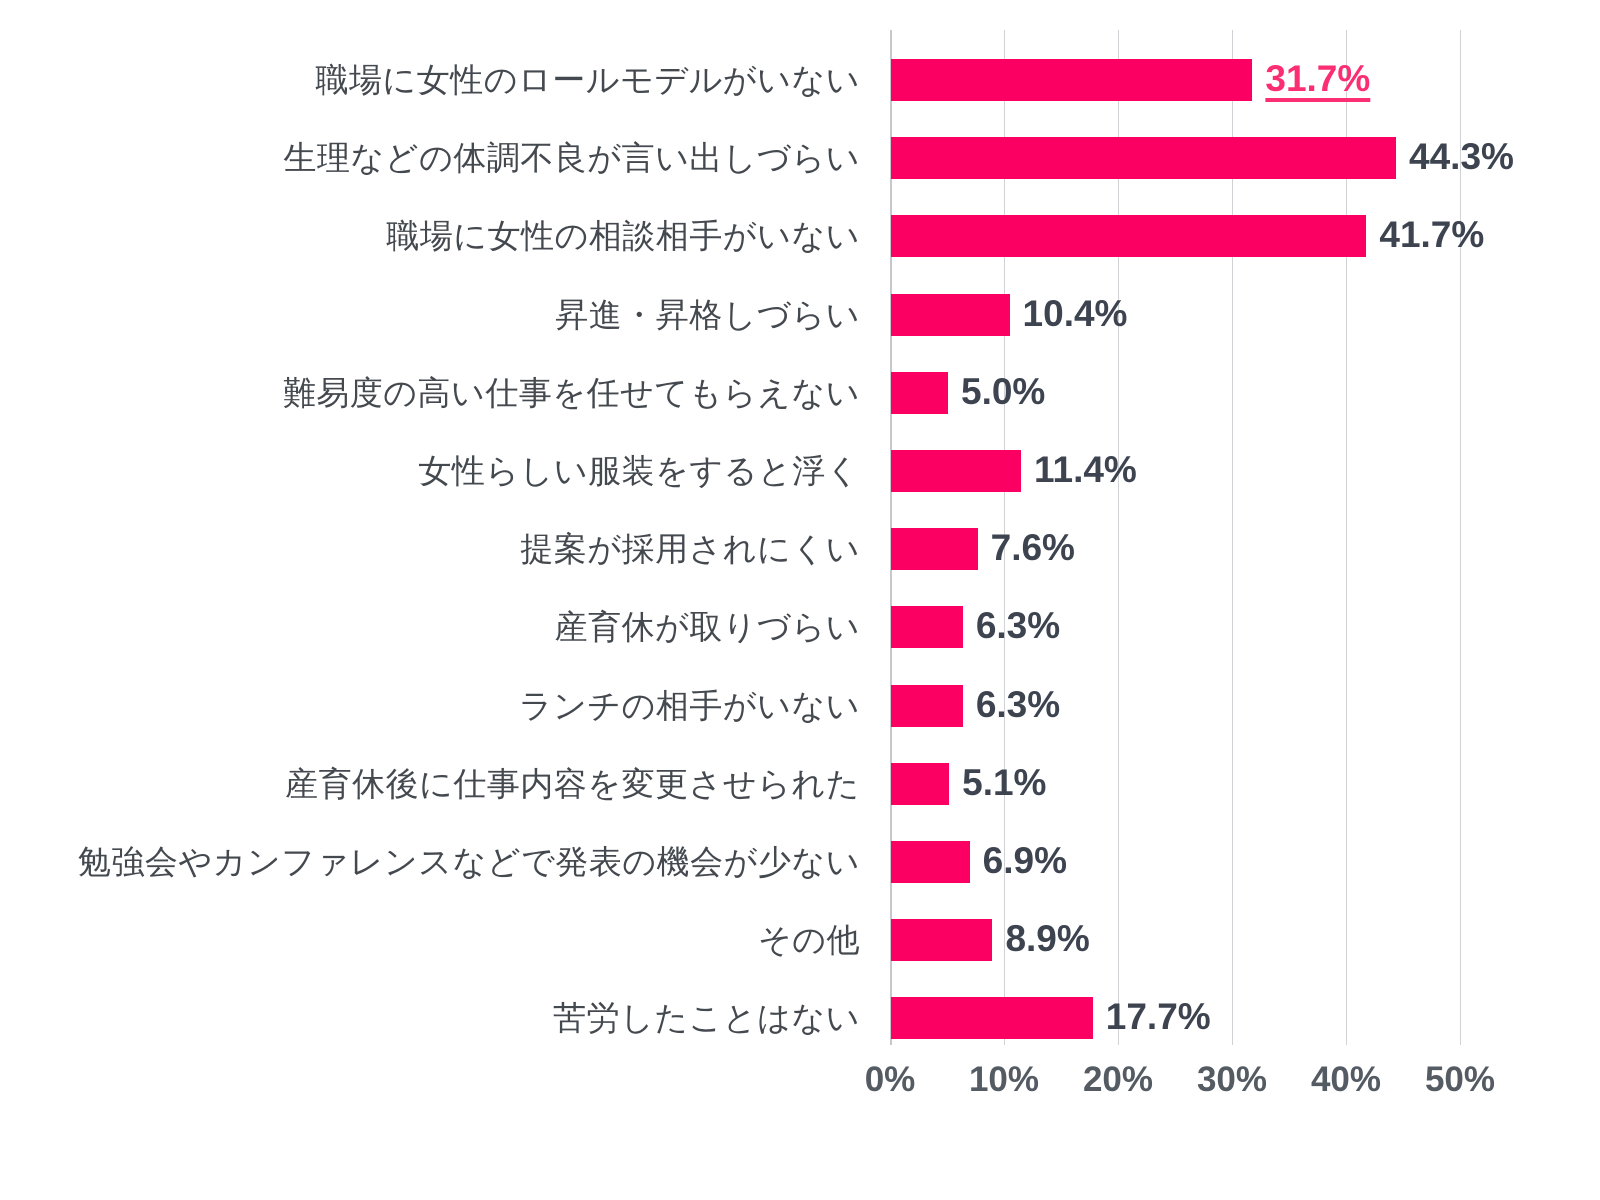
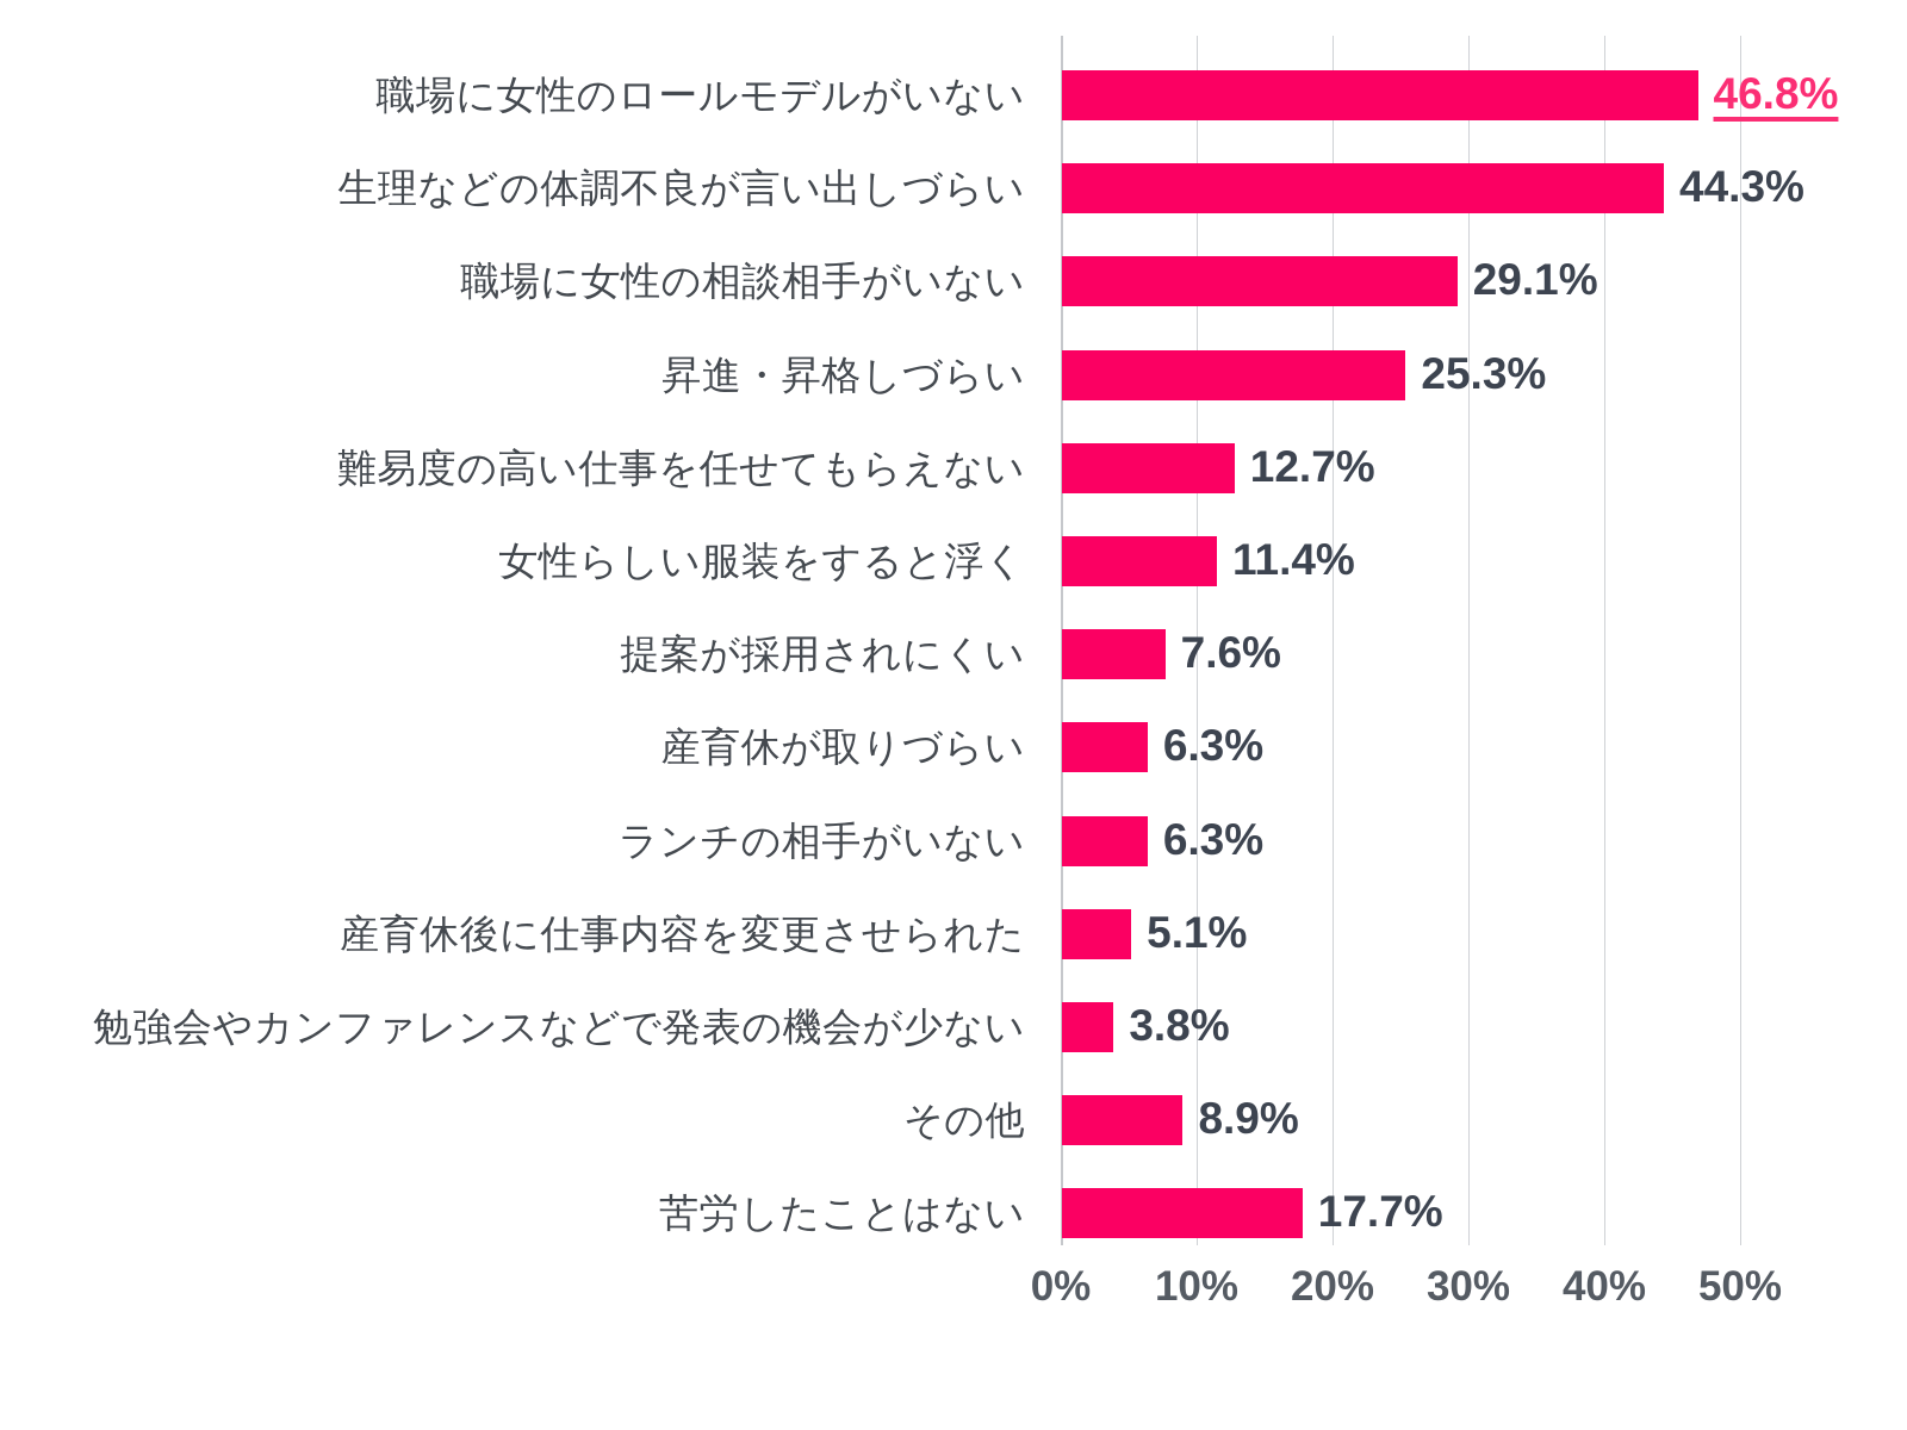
職場に女性のロールモデルがいない: 31.7% -> 46.8%
職場に女性の相談相手がいない: 41.7% -> 29.1%
昇進・昇格しづらい: 10.4% -> 25.3%
難易度の高い仕事を任せてもらえない: 5.0% -> 12.7%
勉強会やカンファレンスなどで発表の機会が少ない: 6.9% -> 3.8%
